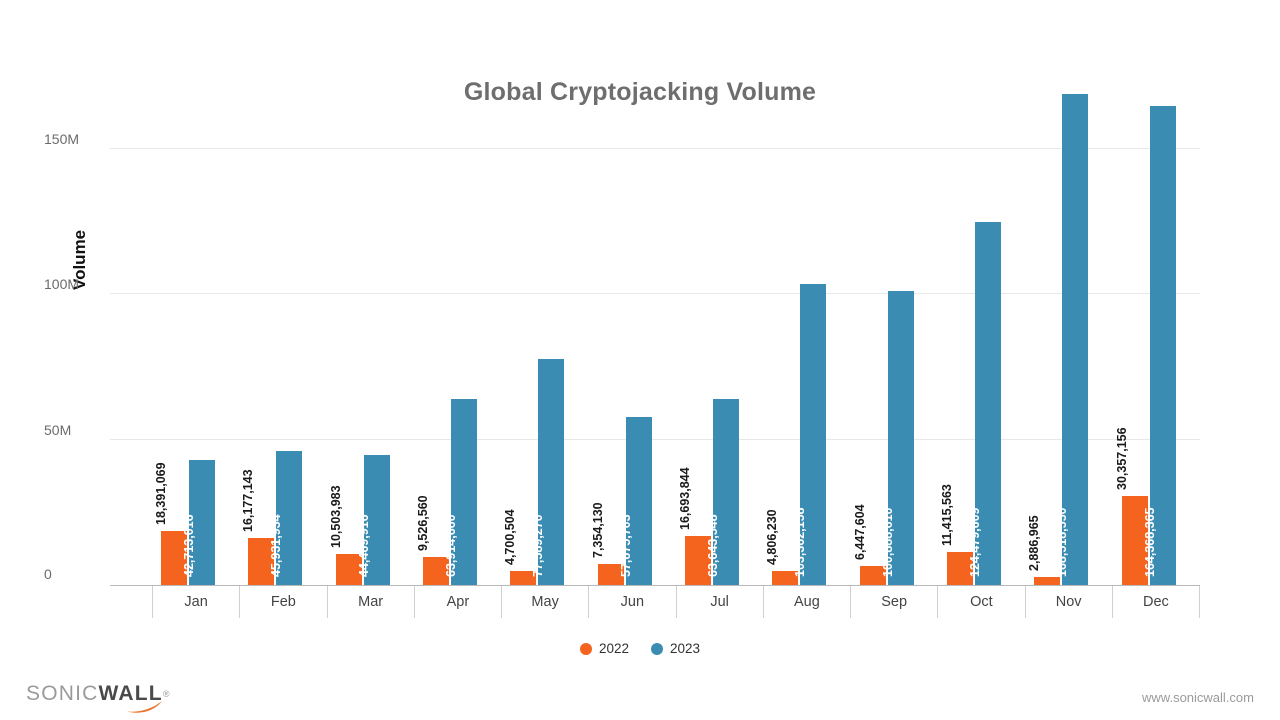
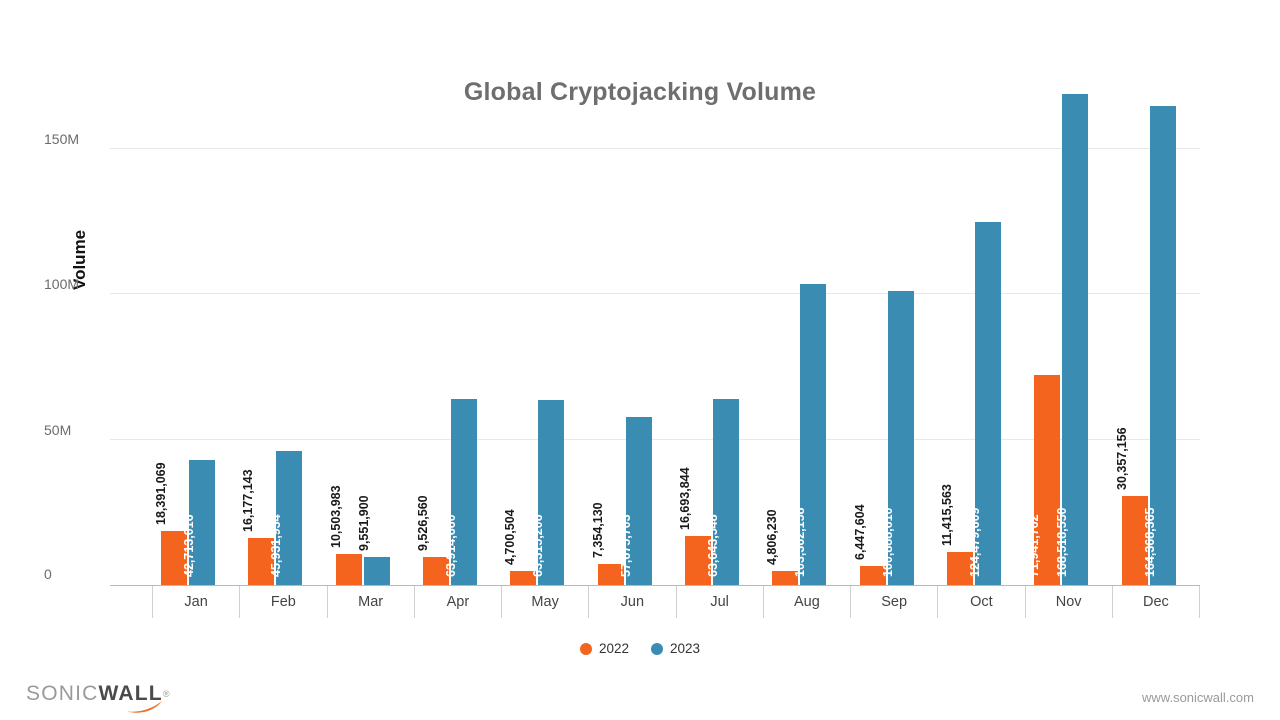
2023/Mar: 44,469,916 -> 9,551,900
2023/May: 77,589,270 -> 63,315,206
2022/Nov: 2,886,965 -> 71,941,762
